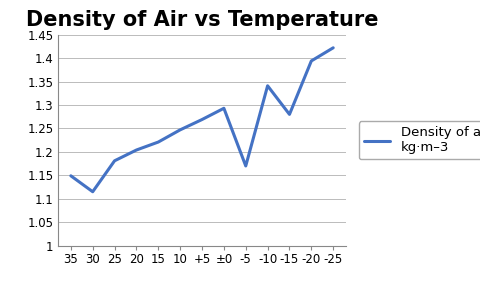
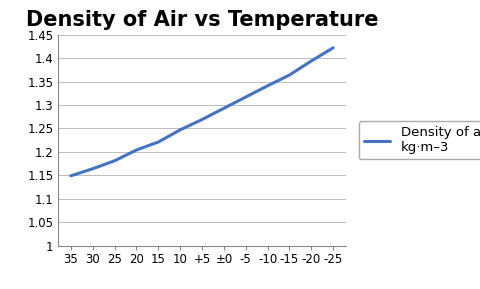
30: 1.115 -> 1.164
-5: 1.170 -> 1.317
-15: 1.280 -> 1.364
